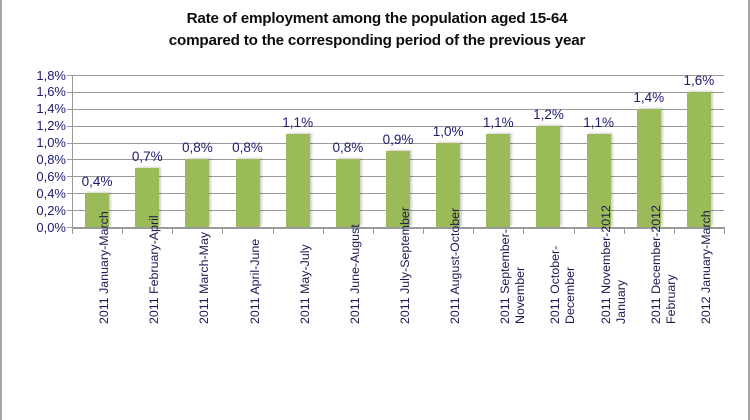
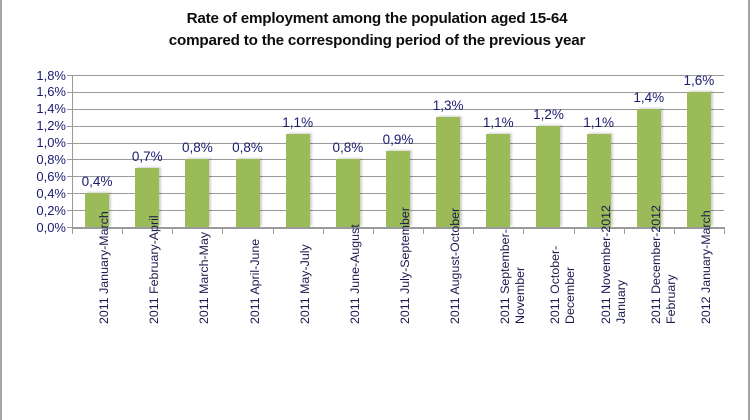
2011 August-October: 1,0% -> 1,3%
